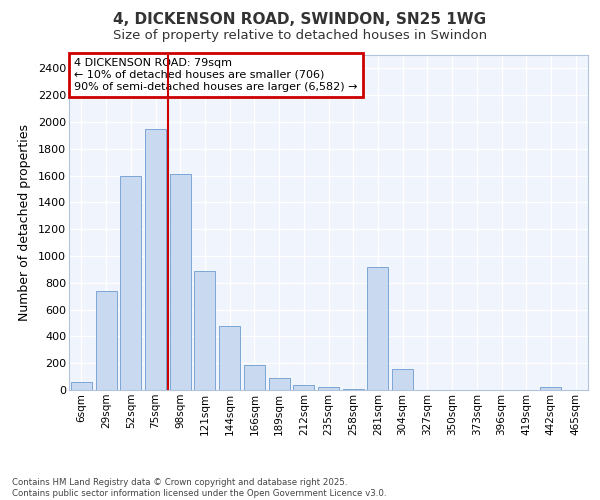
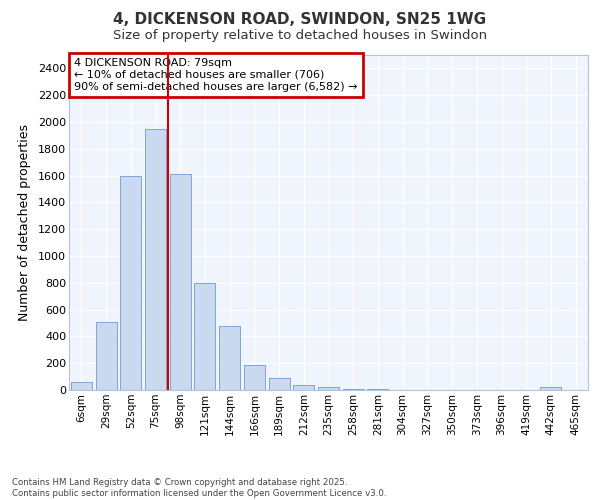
29sqm: 740 -> 510
121sqm: 890 -> 800
281sqm: 920 -> 0
304sqm: 160 -> 0
